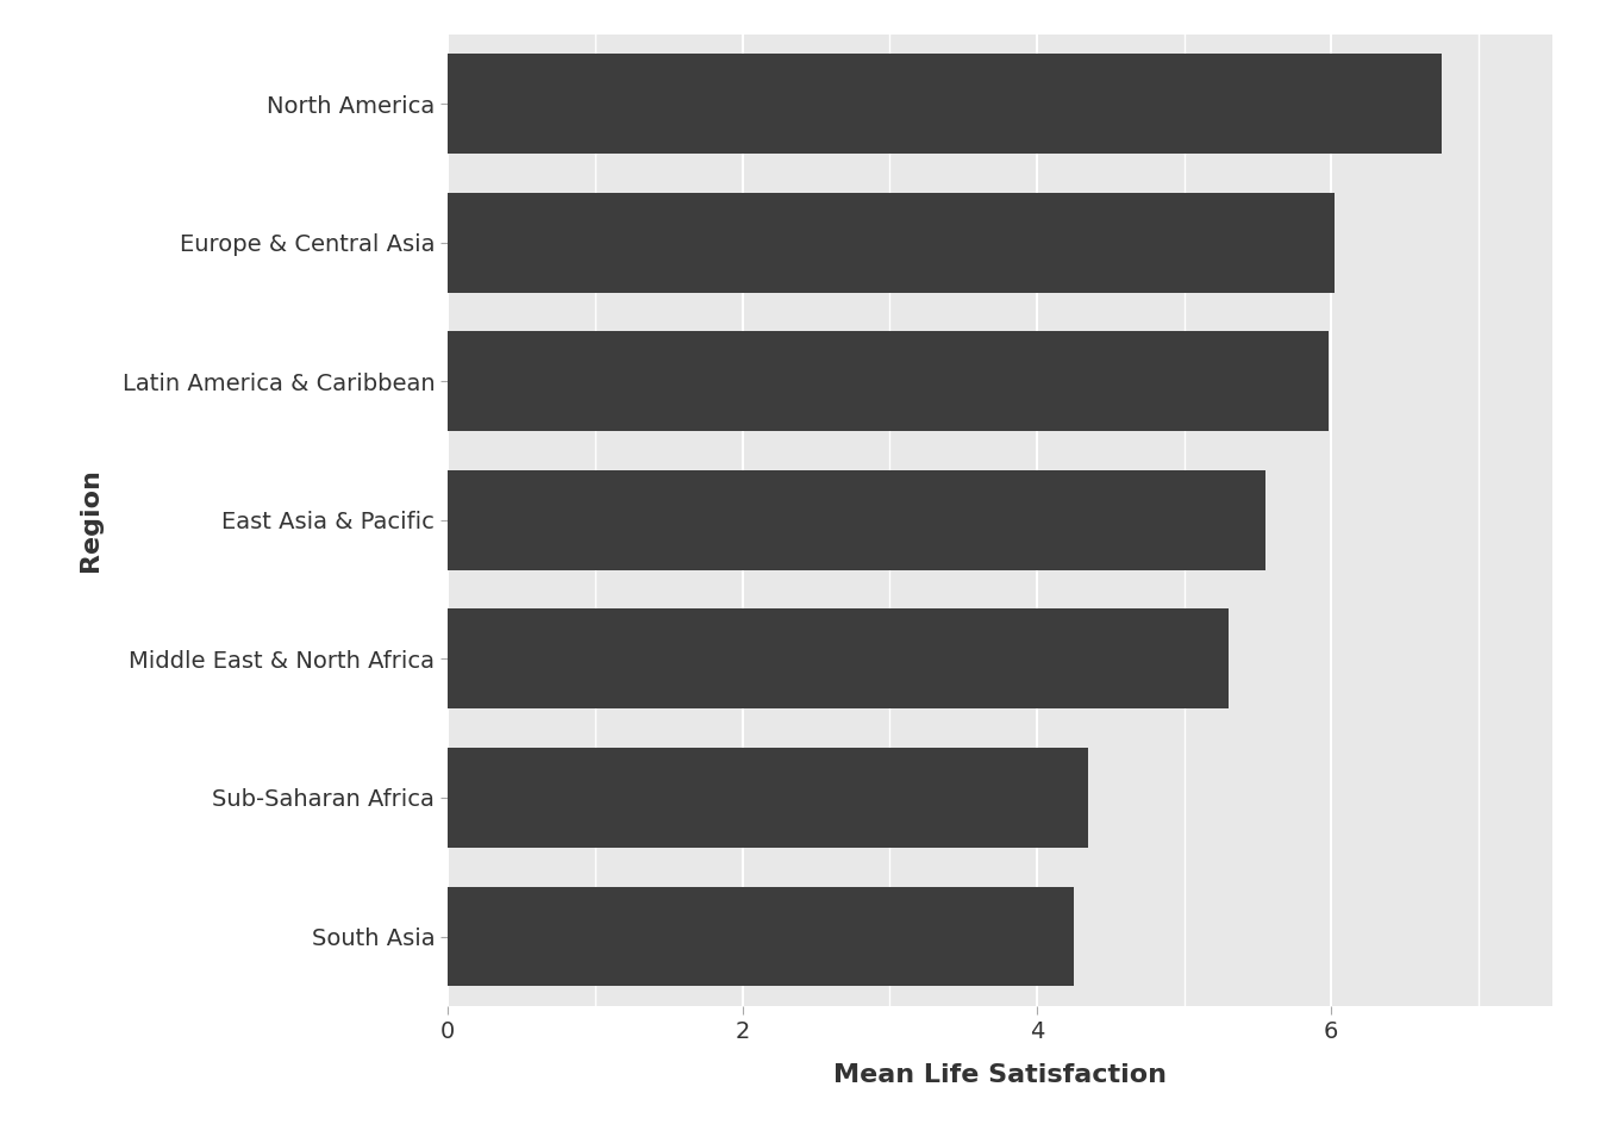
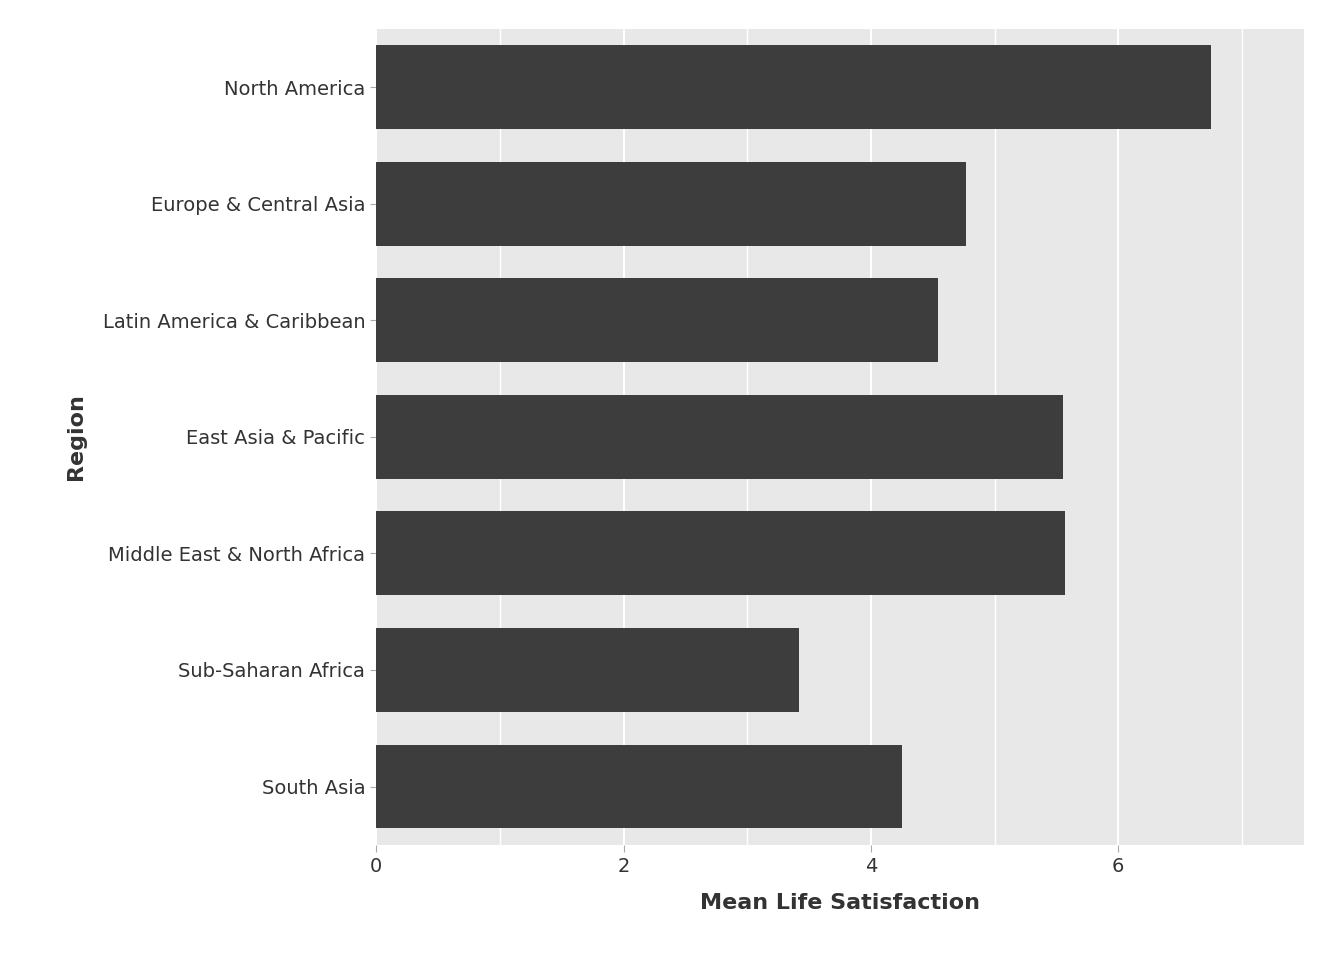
Europe & Central Asia: 6.02 -> 4.77
Latin America & Caribbean: 5.98 -> 4.54
Middle East & North Africa: 5.30 -> 5.57
Sub-Saharan Africa: 4.35 -> 3.42
